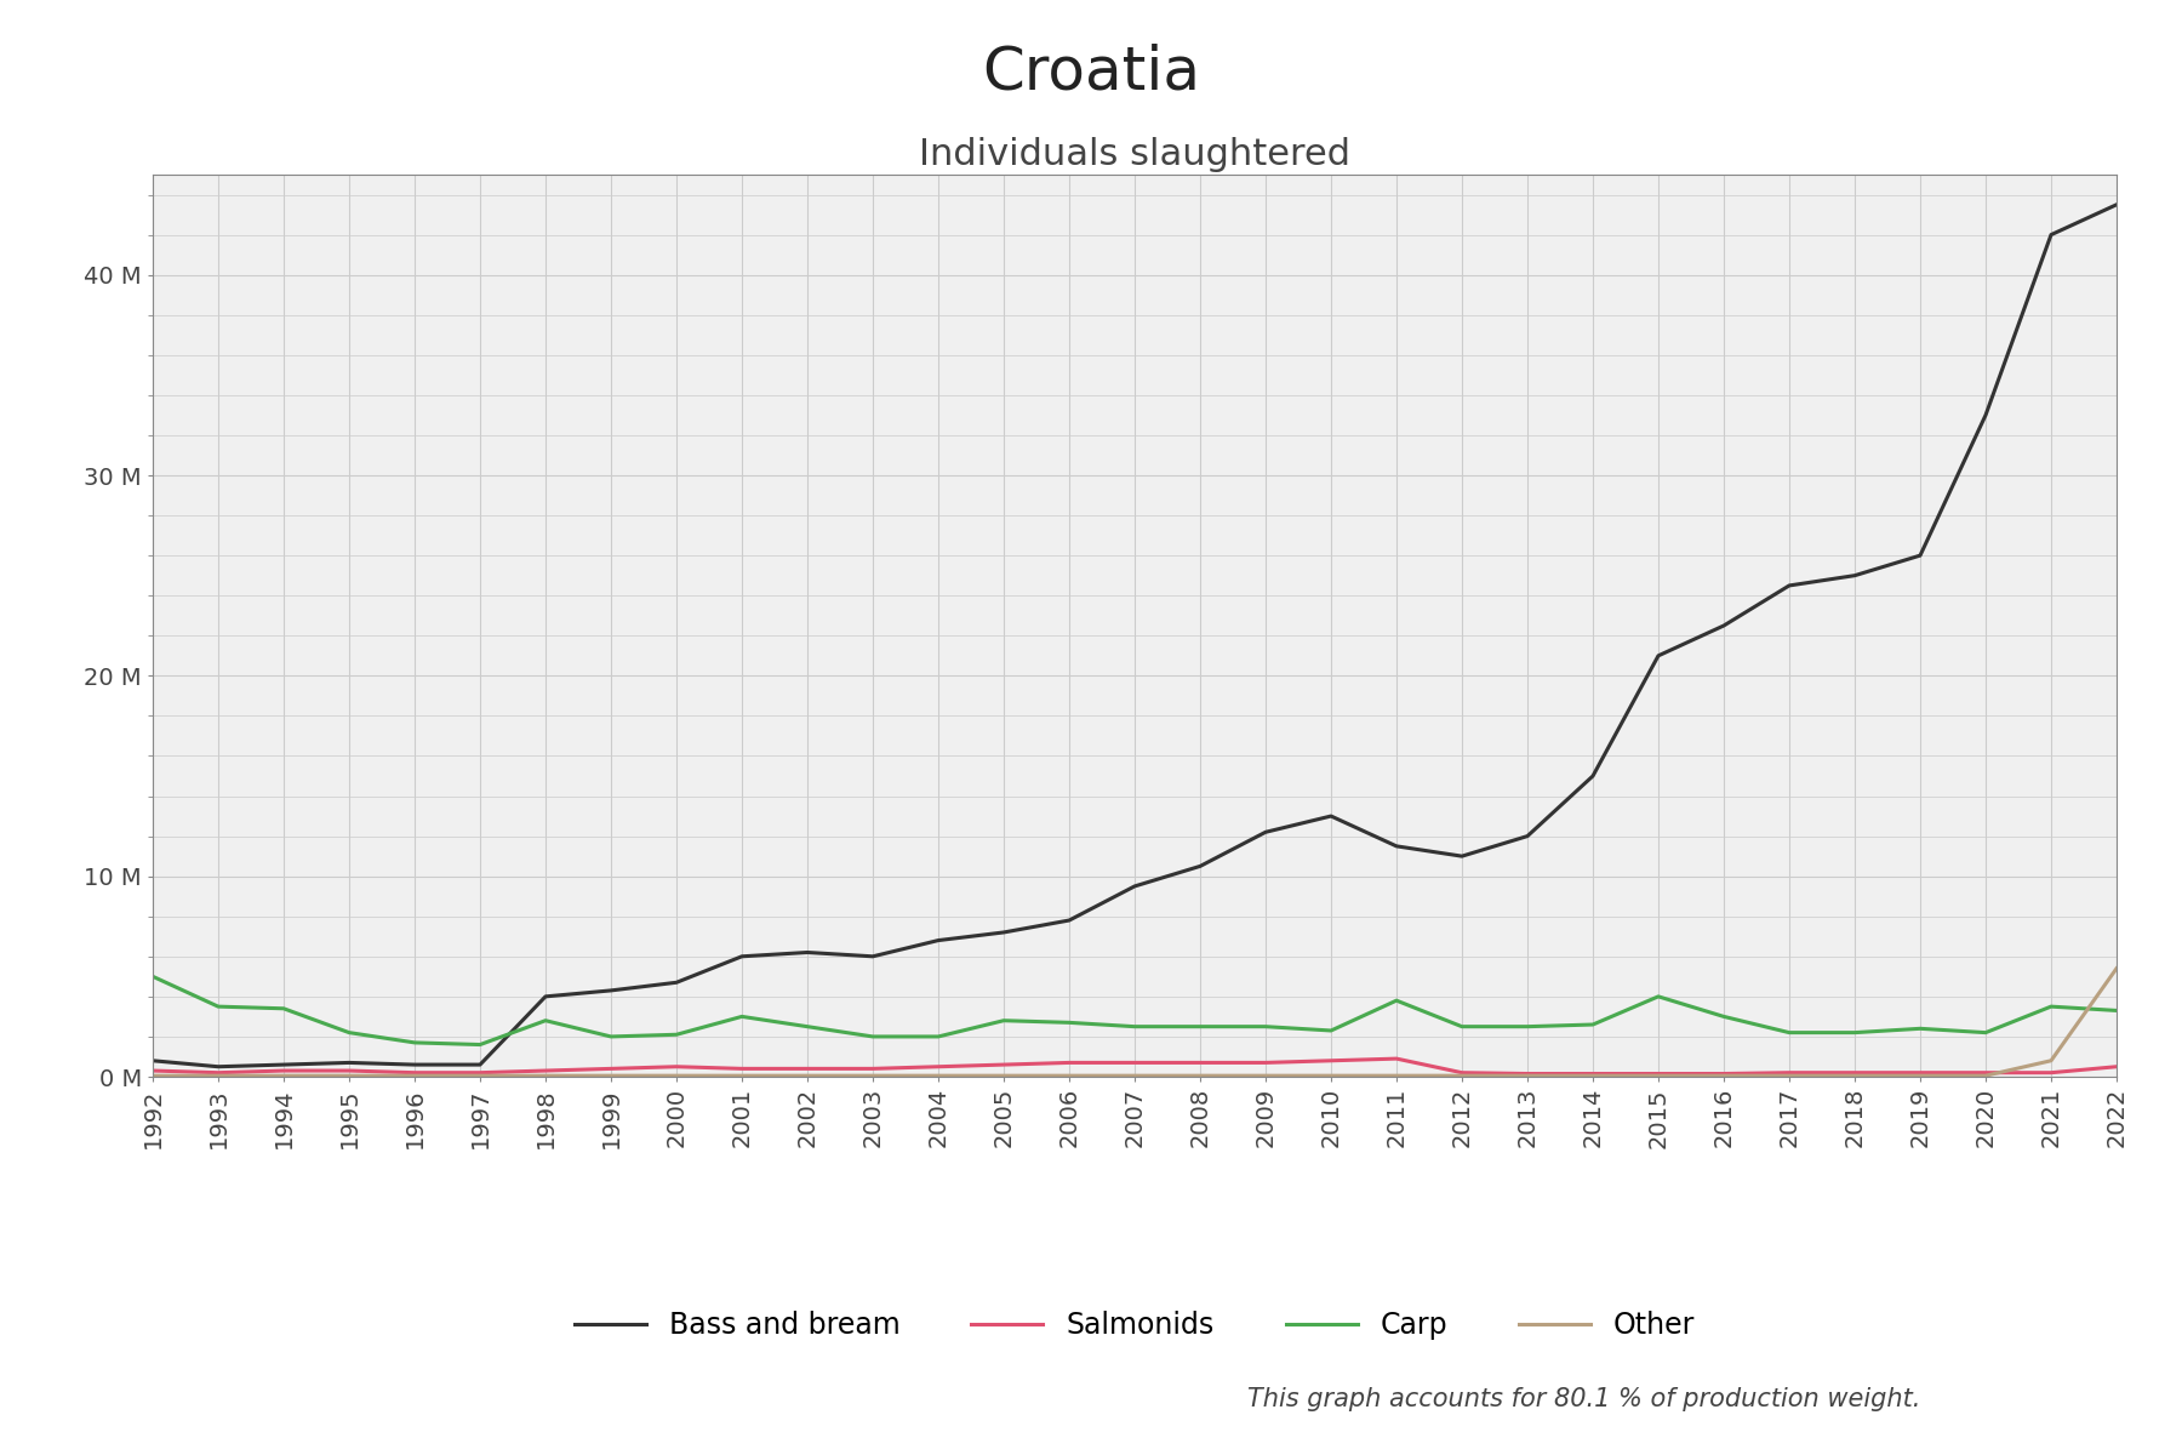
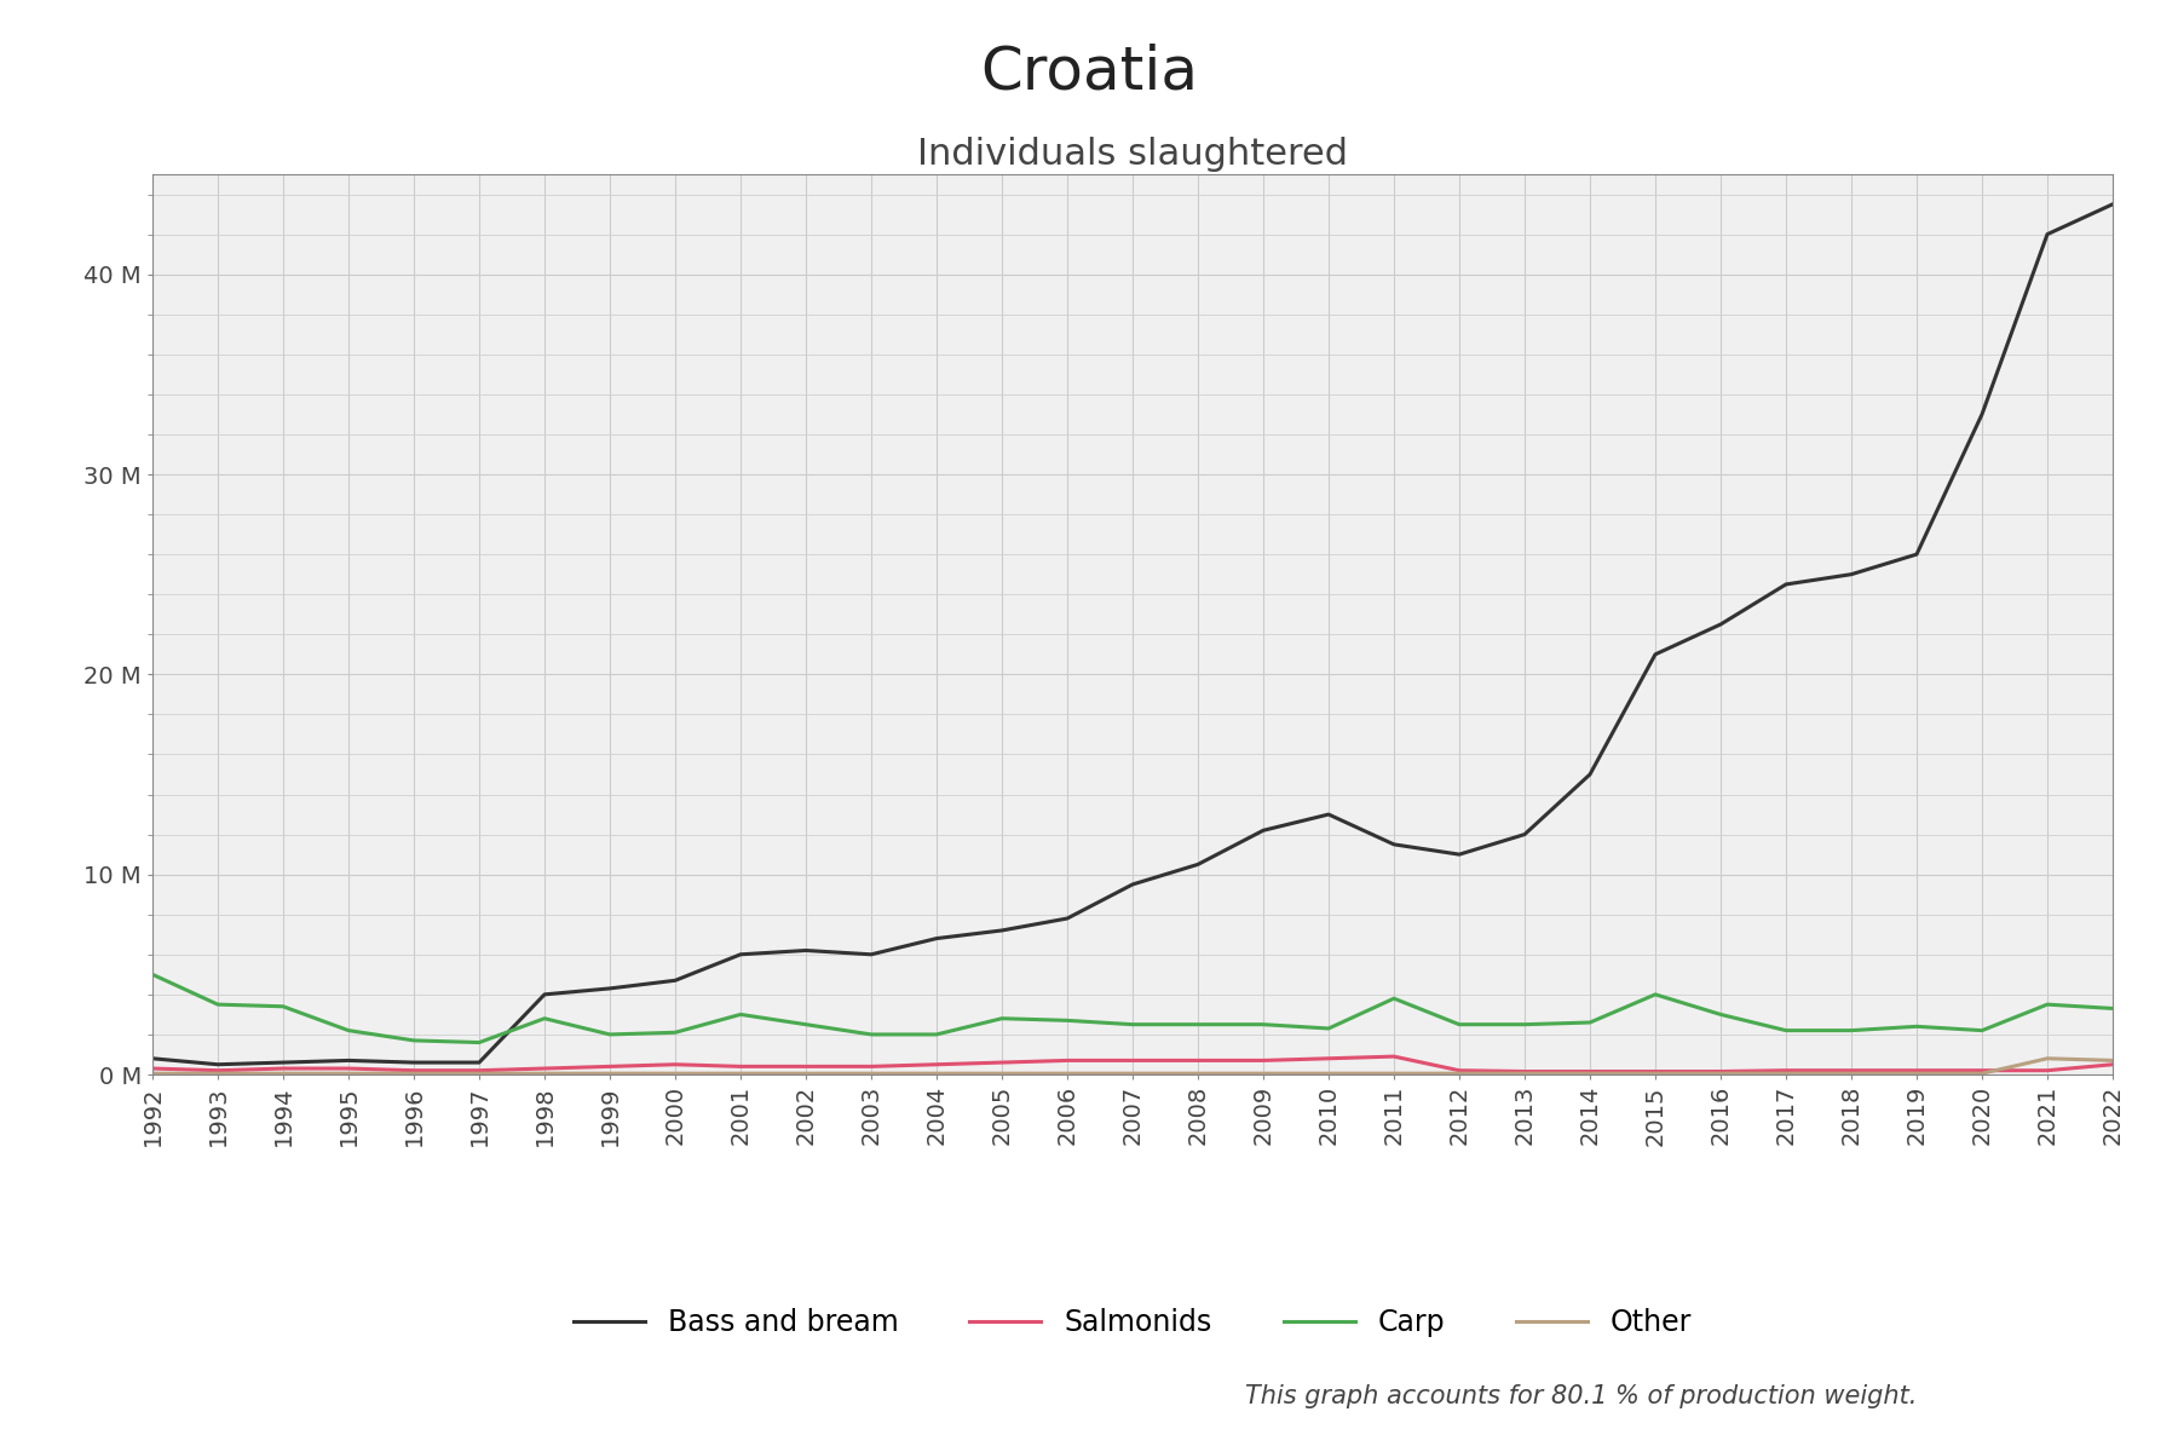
Other/2022: 5.4 M -> 0.7 M
